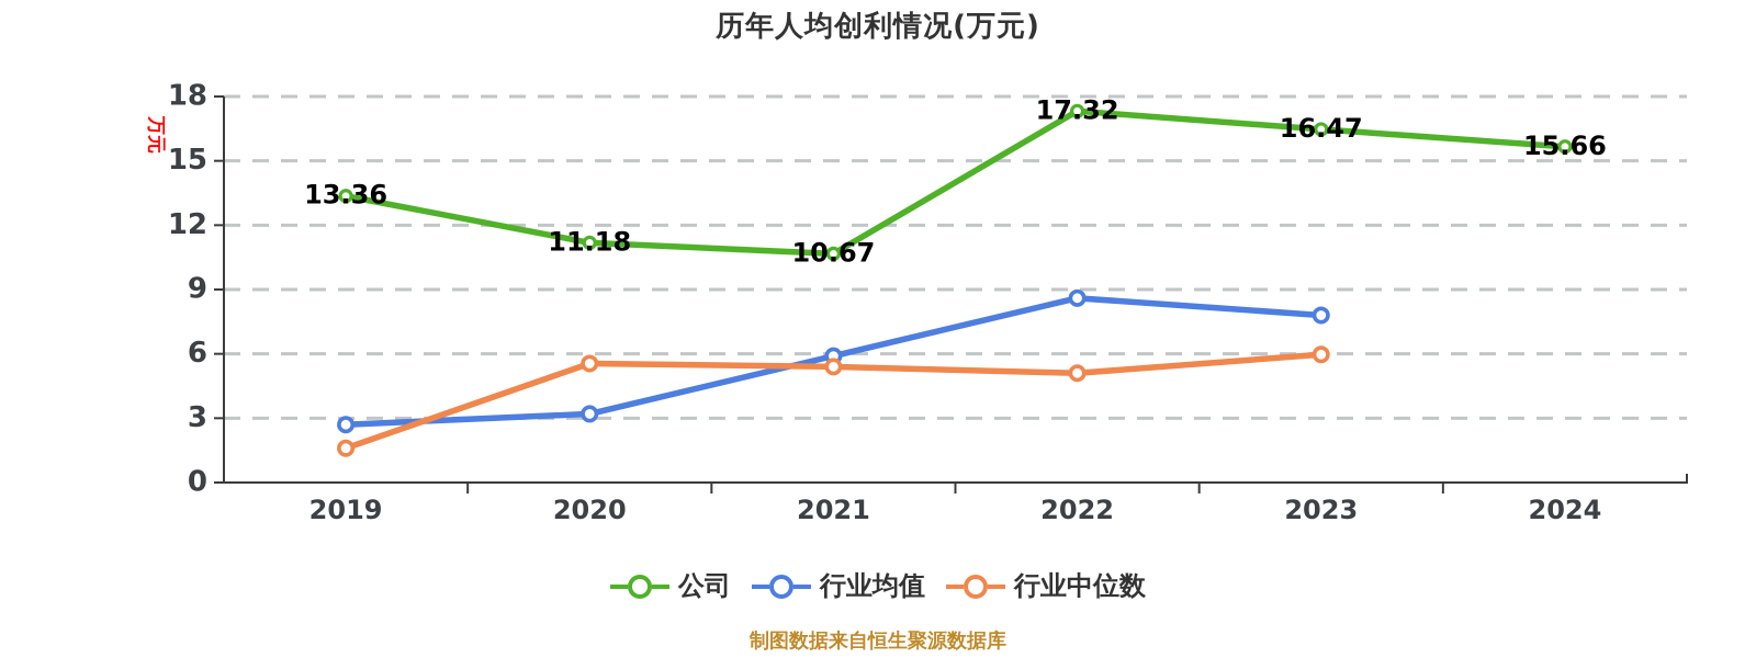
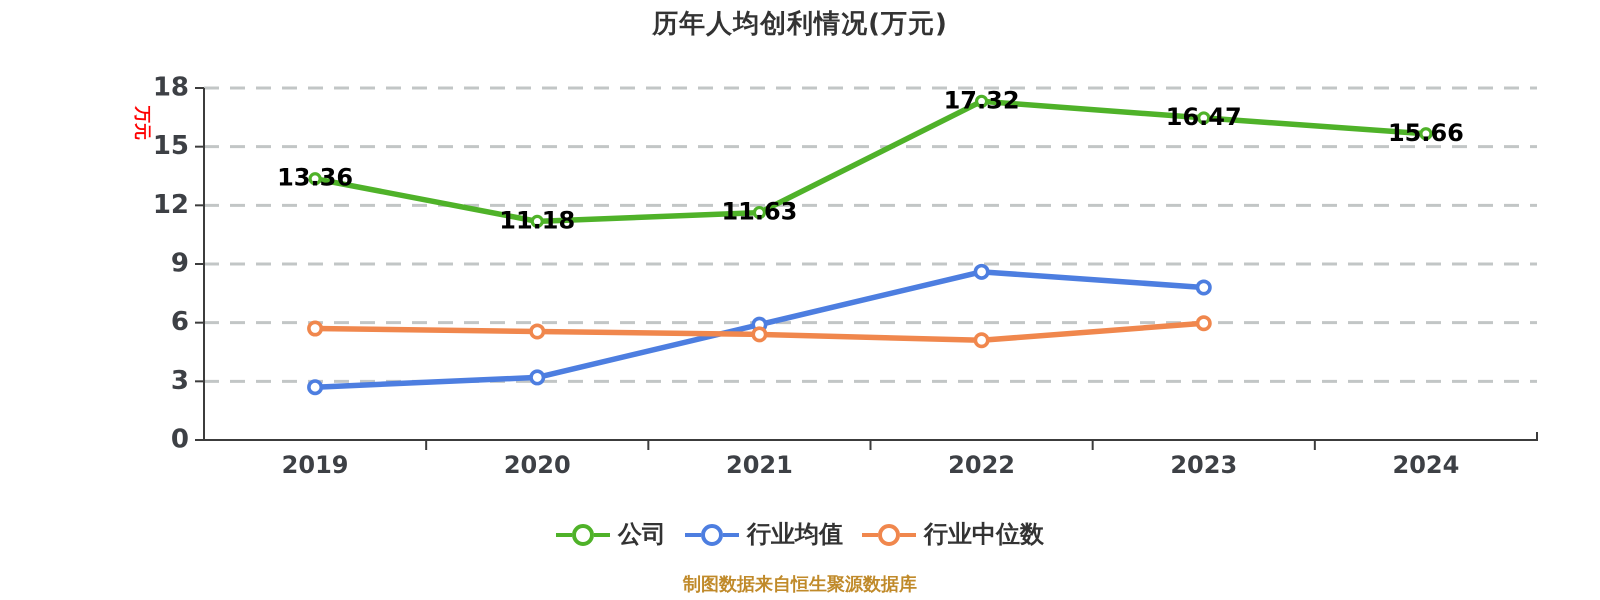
行业中位数/2019: 1.6 -> 5.7
公司/2021: 10.67 -> 11.63
